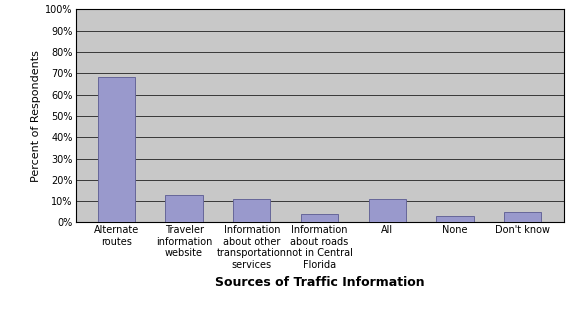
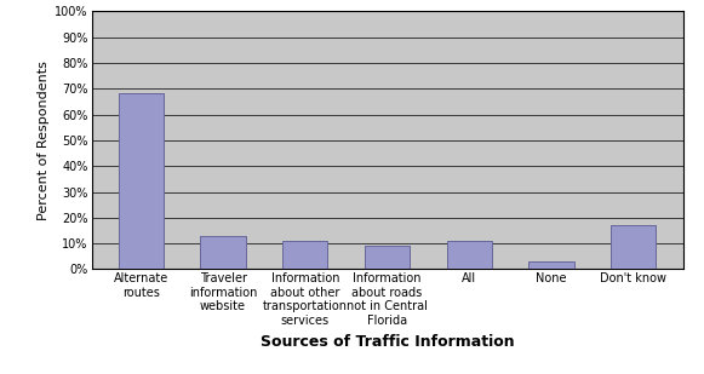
Information about roads not in Central Florida: 4% -> 9%
Don't know: 5% -> 17%
